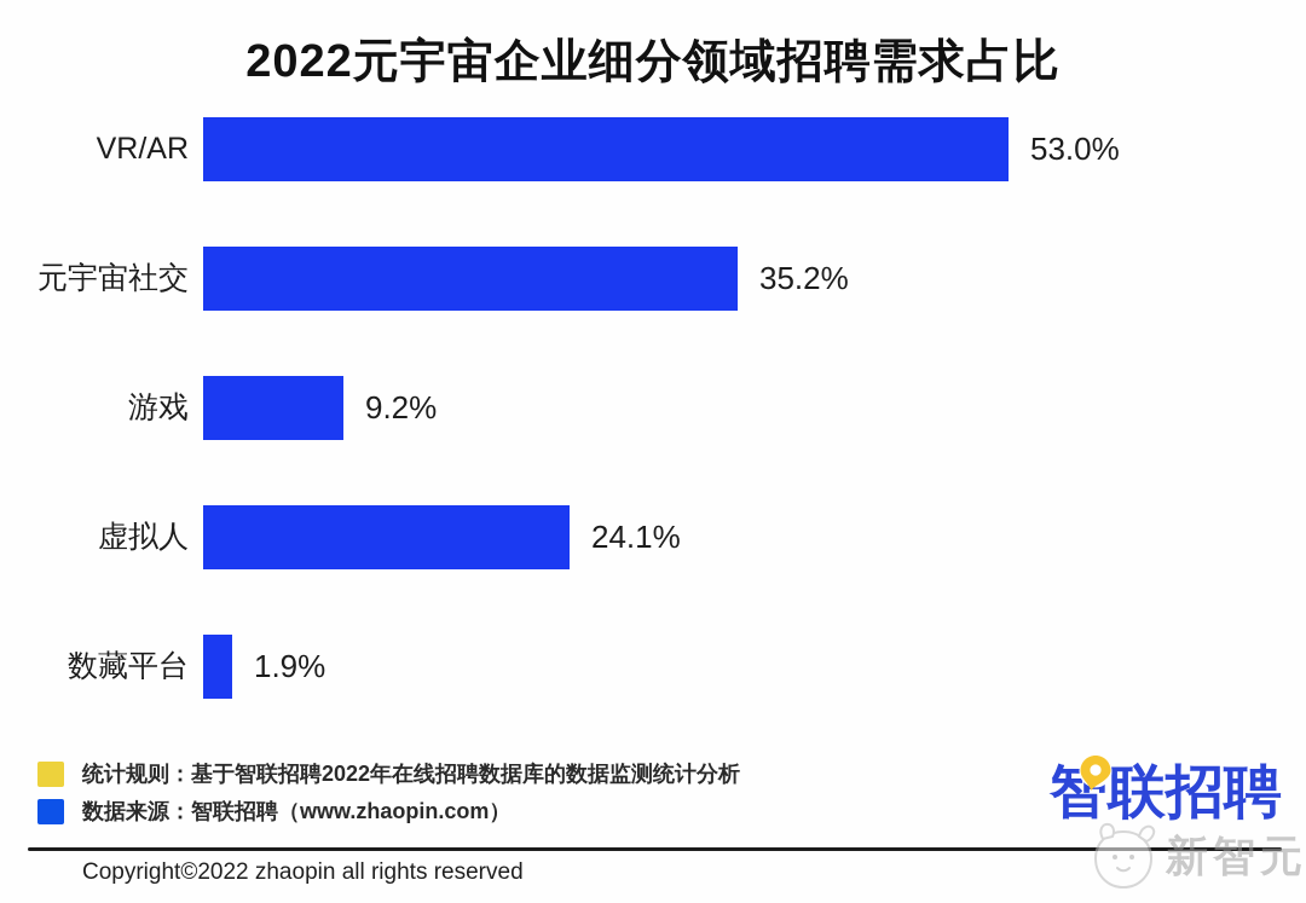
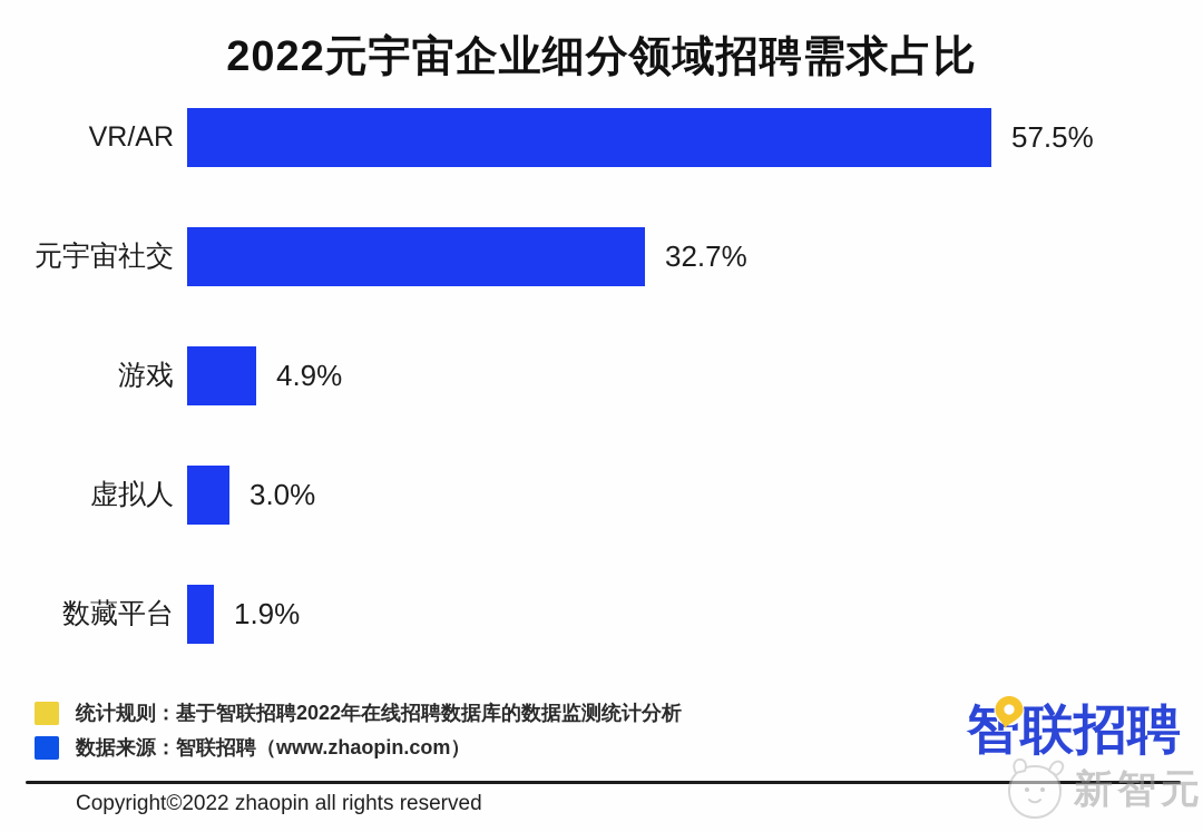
VR/AR: 53.0% -> 57.5%
元宇宙社交: 35.2% -> 32.7%
游戏: 9.2% -> 4.9%
虚拟人: 24.1% -> 3.0%
